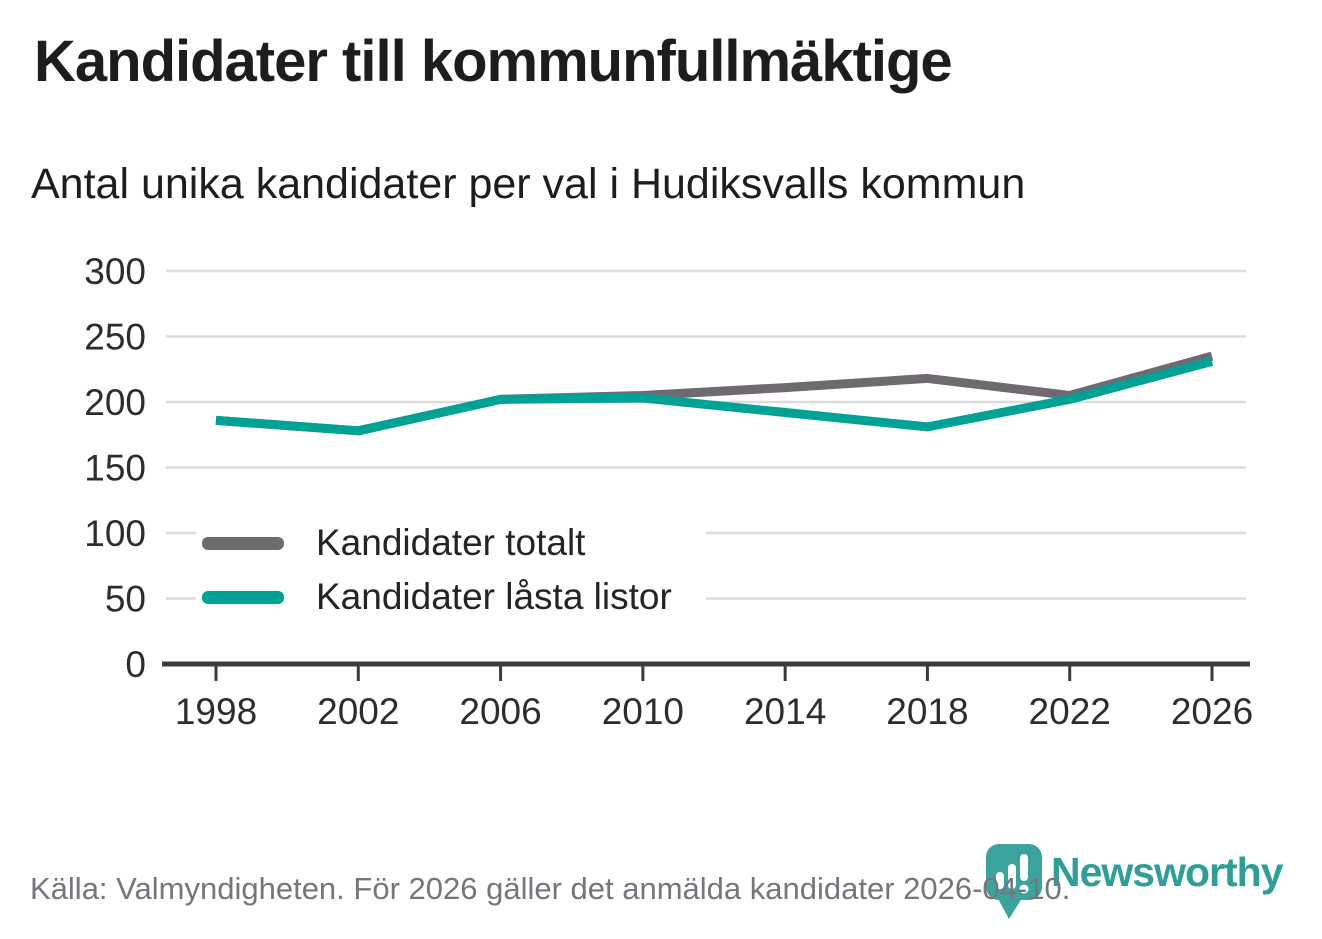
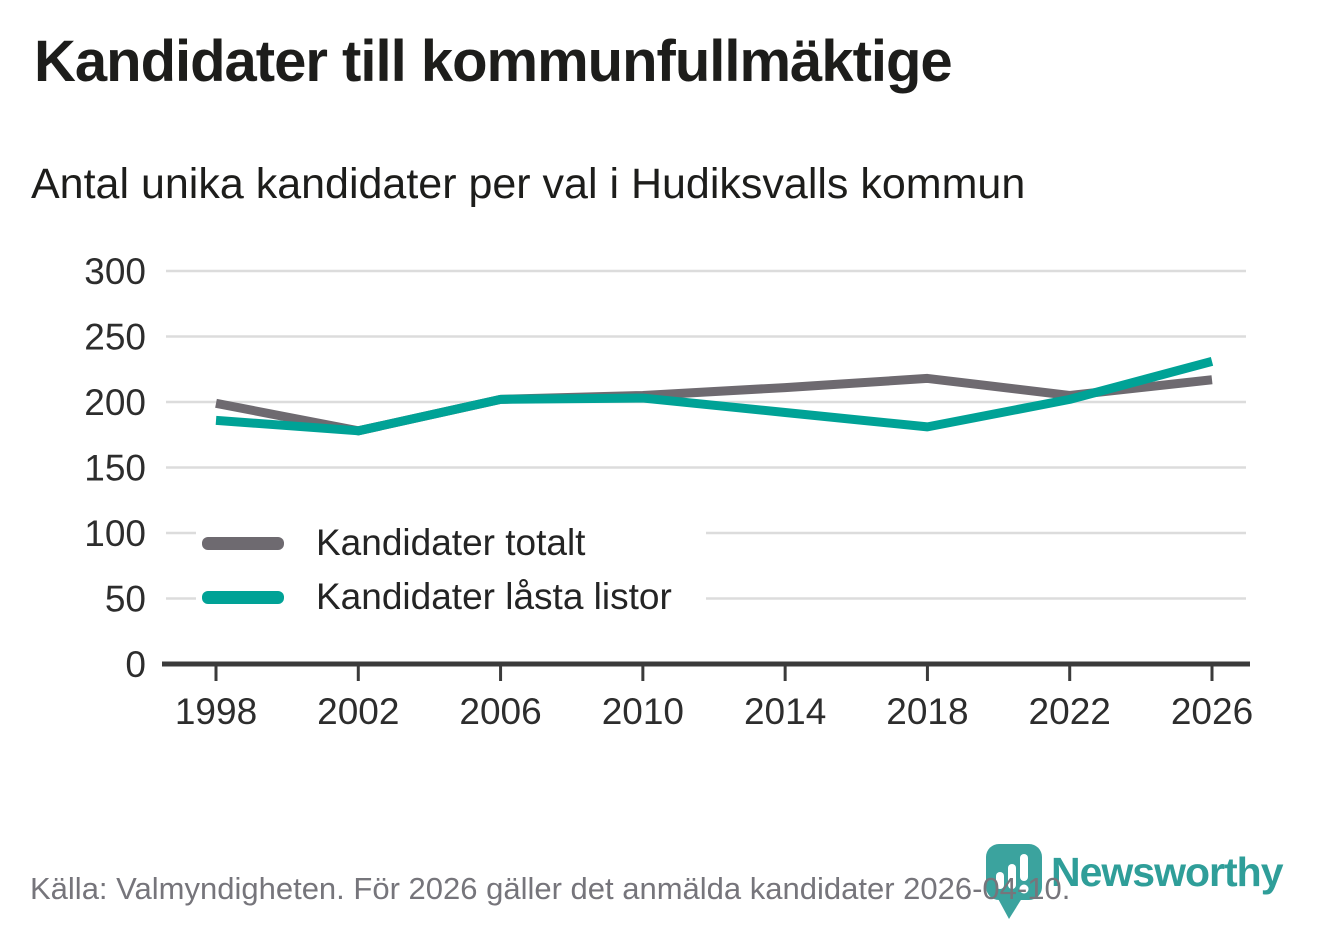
Kandidater totalt/1998: 186 -> 199
Kandidater totalt/2026: 235 -> 217
